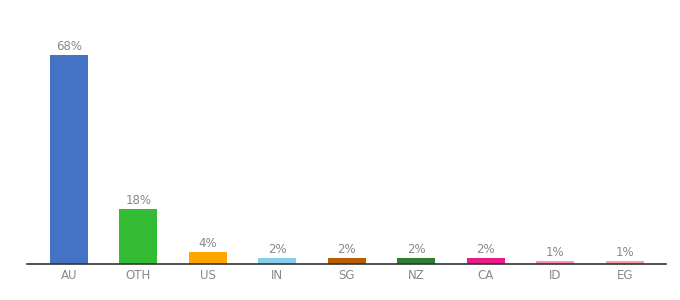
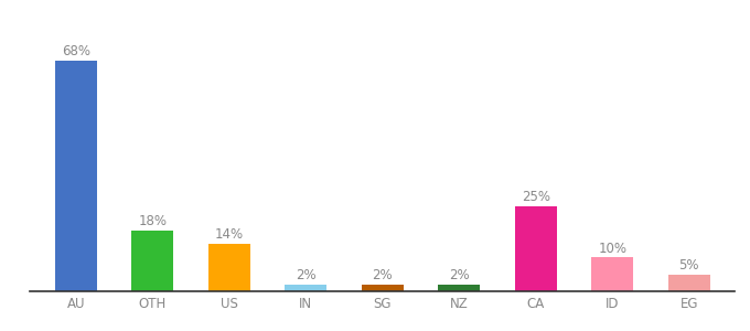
US: 4% -> 14%
CA: 2% -> 25%
ID: 1% -> 10%
EG: 1% -> 5%
